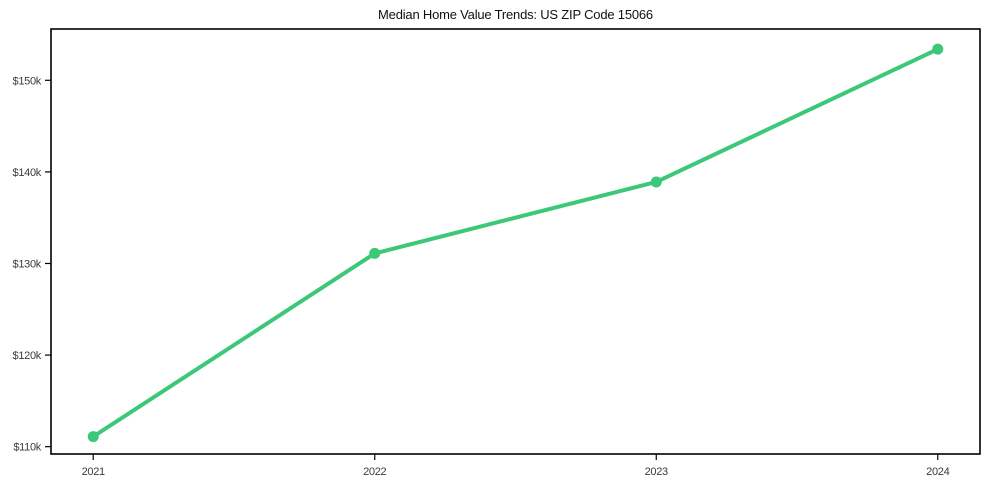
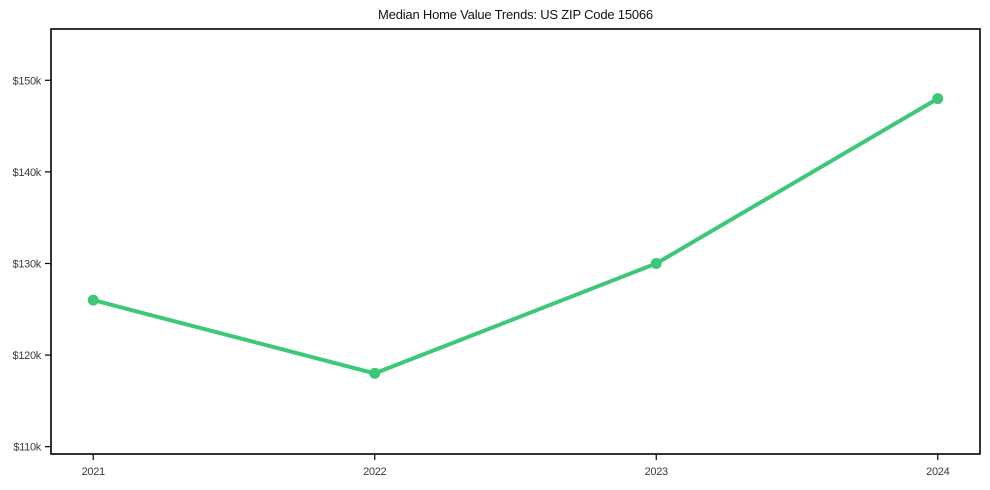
2021: $111k -> $126k
2022: $131k -> $118k
2023: $139k -> $130k
2024: $153k -> $148k
